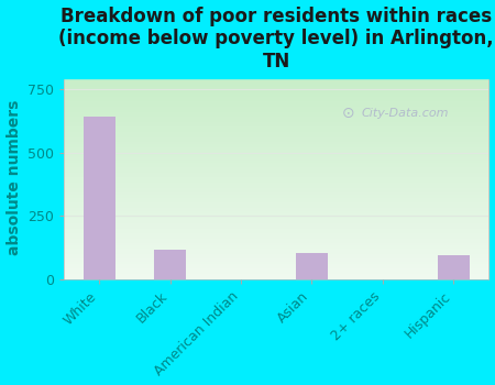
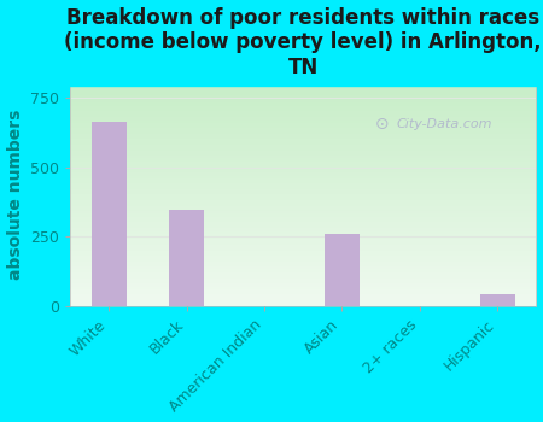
White: 640 -> 665
Black: 115 -> 345
Asian: 105 -> 260
Hispanic: 95 -> 45
